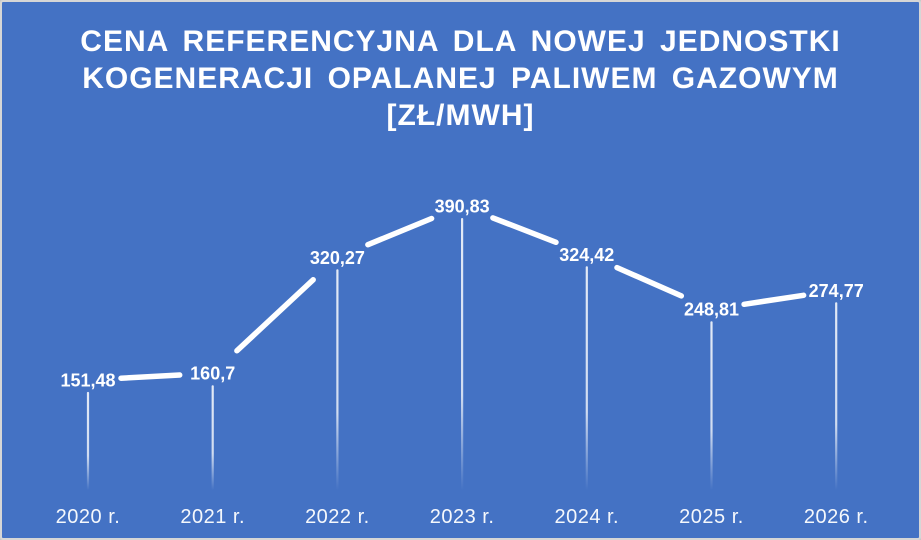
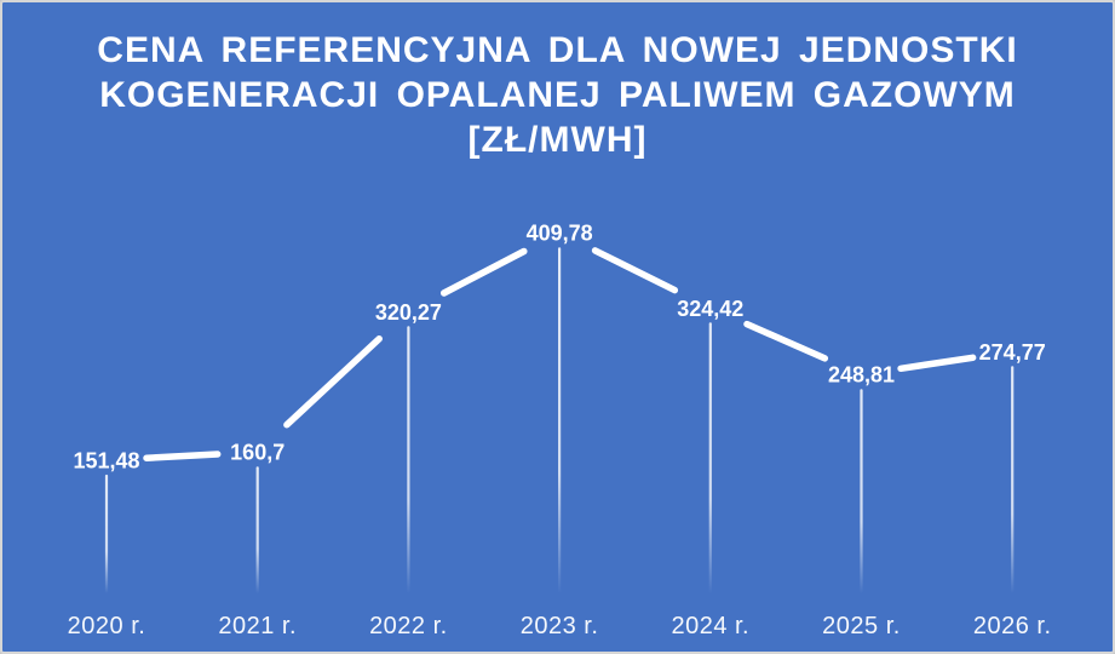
2023 r.: 390,83 -> 409,78
